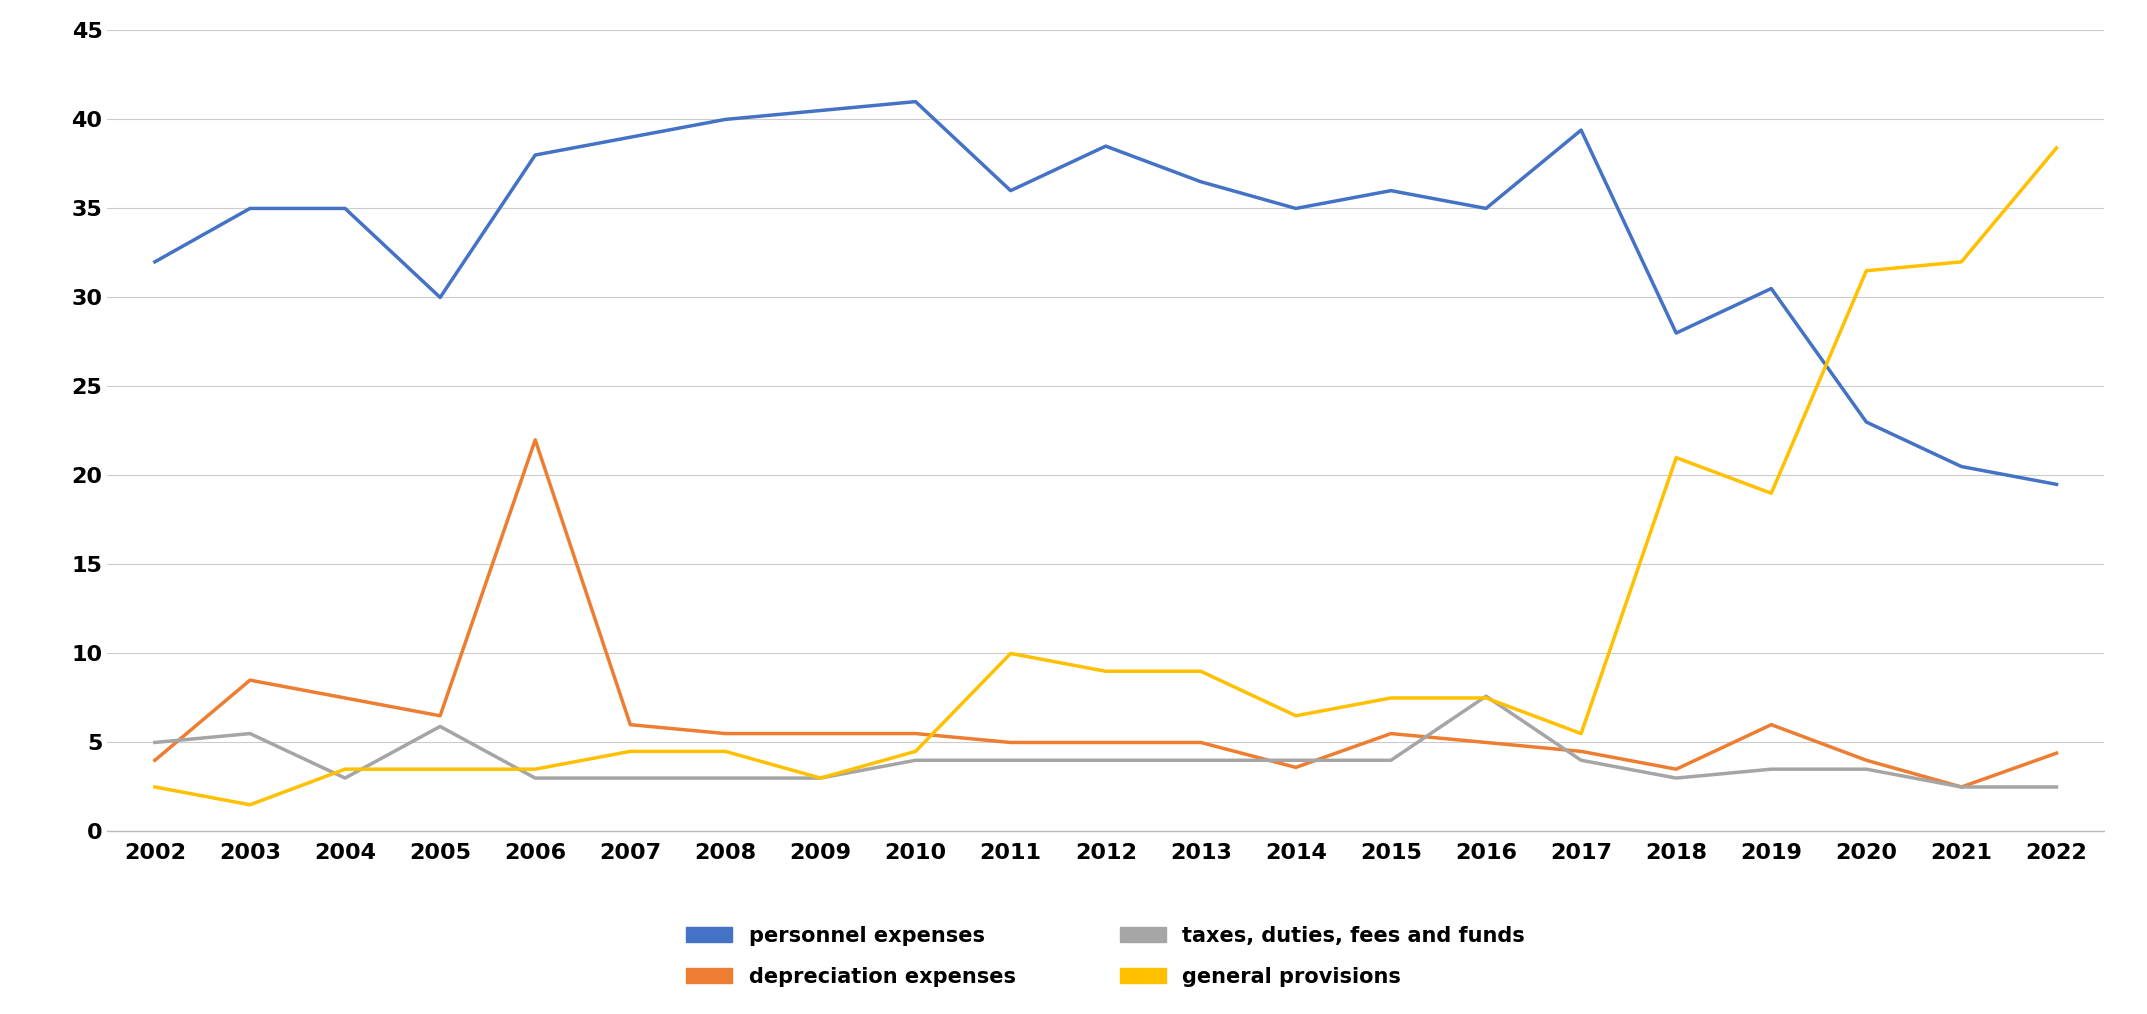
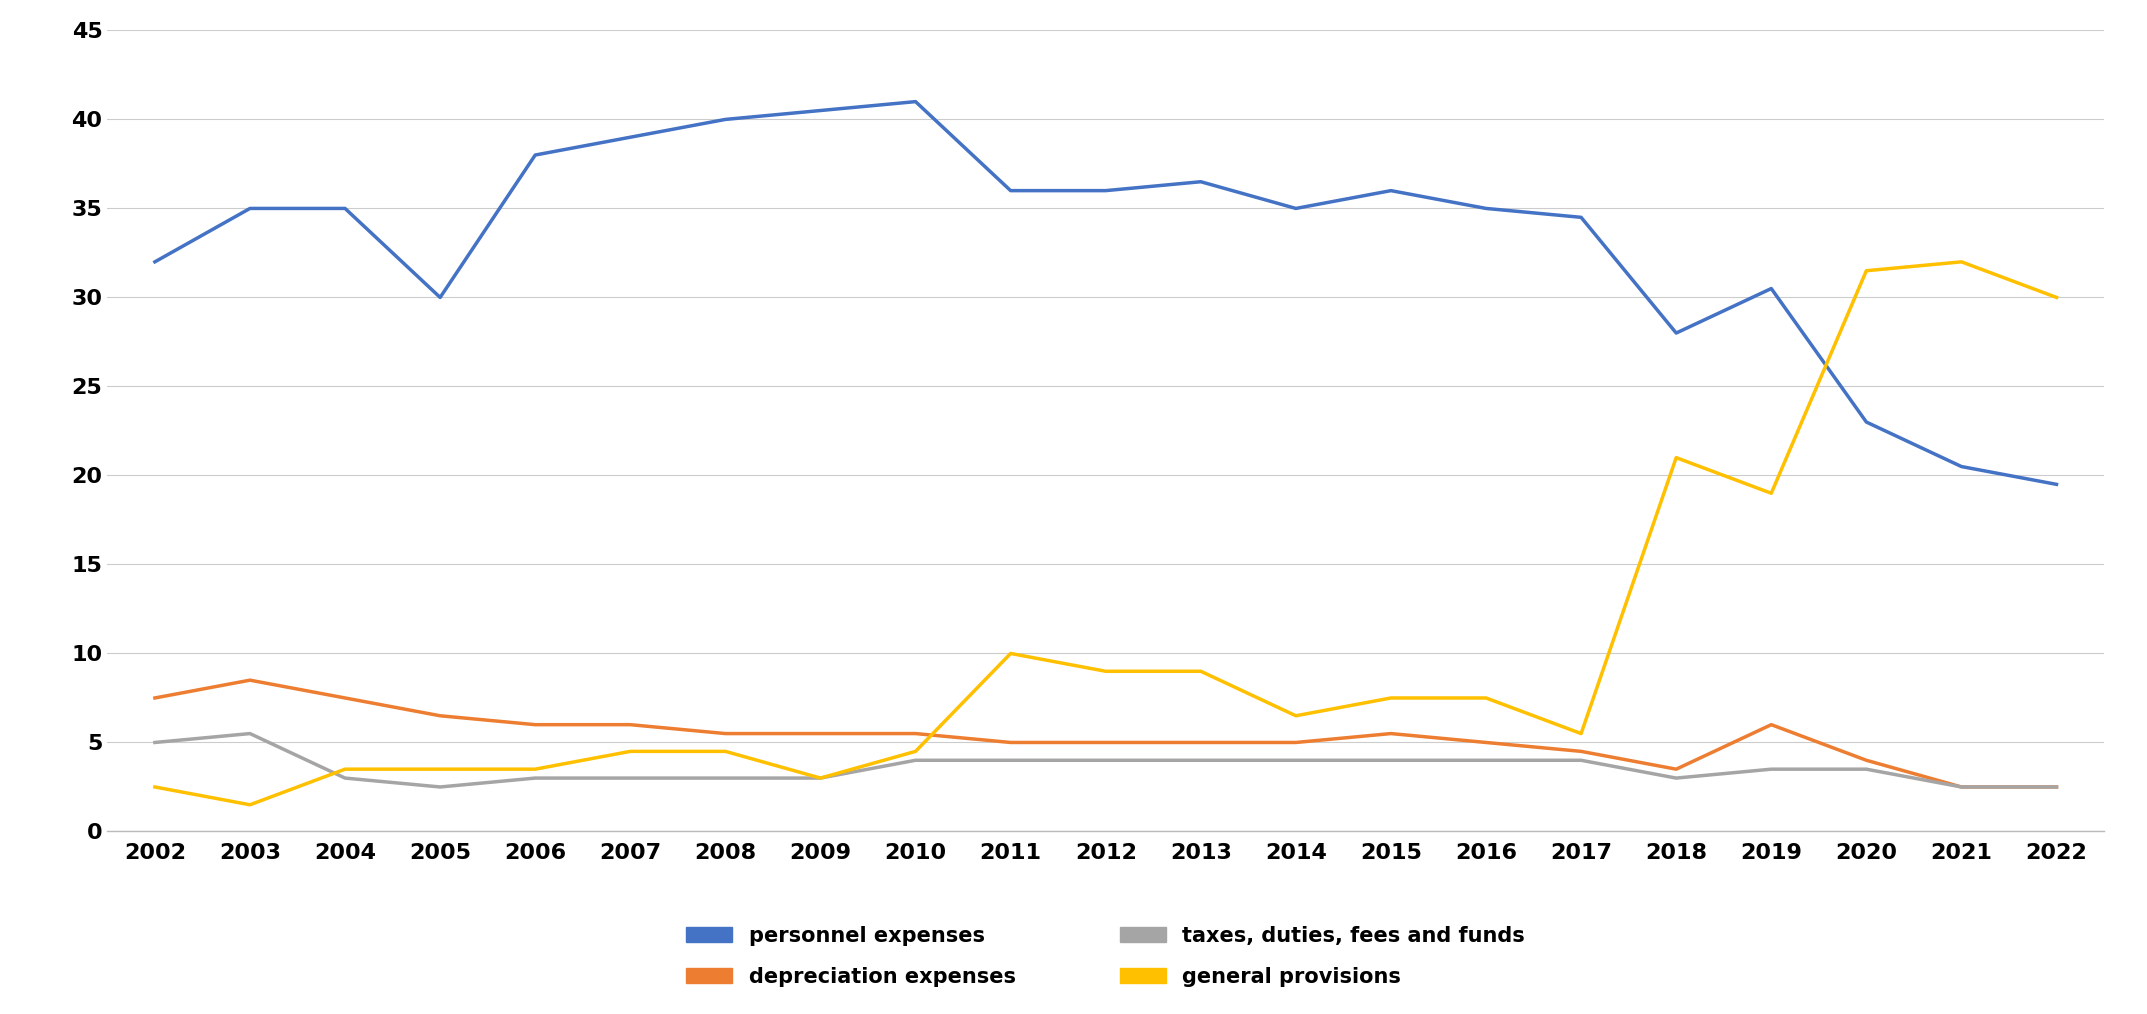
depreciation expenses/2002: 4.0 -> 7.5
taxes, duties, fees and funds/2005: 5.9 -> 2.5
depreciation expenses/2006: 22.0 -> 6.0
personnel expenses/2012: 38.5 -> 36.0
depreciation expenses/2014: 3.6 -> 5.0
taxes, duties, fees and funds/2016: 7.6 -> 4.0
personnel expenses/2017: 39.4 -> 34.5
depreciation expenses/2022: 4.4 -> 2.5
general provisions/2022: 38.4 -> 30.0
